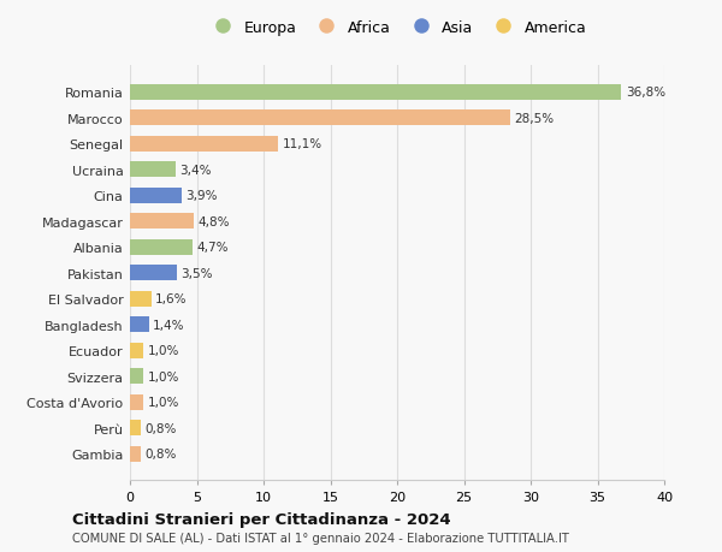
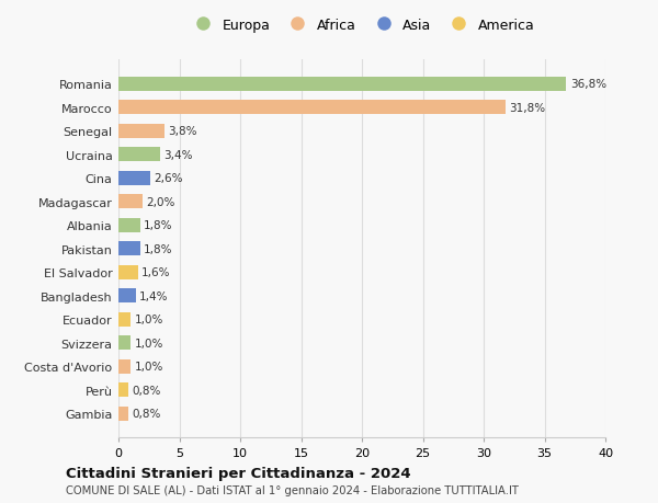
Marocco: 28,5% -> 31,8%
Senegal: 11,1% -> 3,8%
Cina: 3,9% -> 2,6%
Madagascar: 4,8% -> 2,0%
Albania: 4,7% -> 1,8%
Pakistan: 3,5% -> 1,8%
